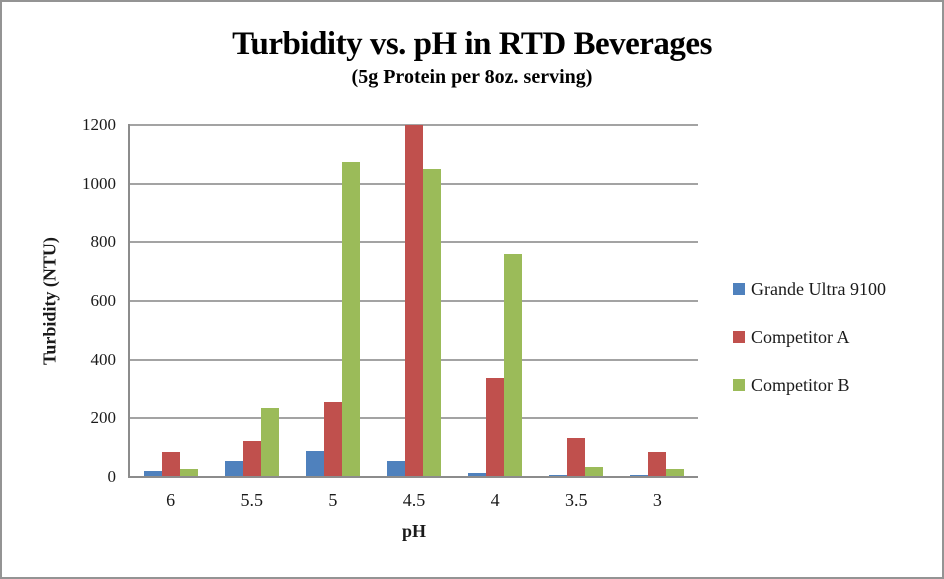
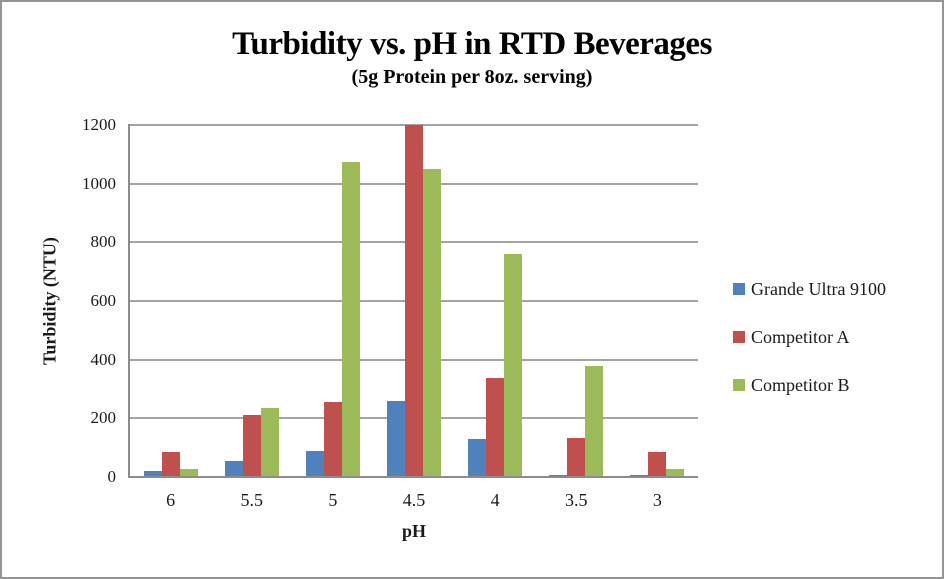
Competitor A/5.5: 120 -> 210
Grande Ultra 9100/4.5: 60 -> 260
Grande Ultra 9100/4: 20 -> 130
Competitor B/3.5: 30 -> 380
